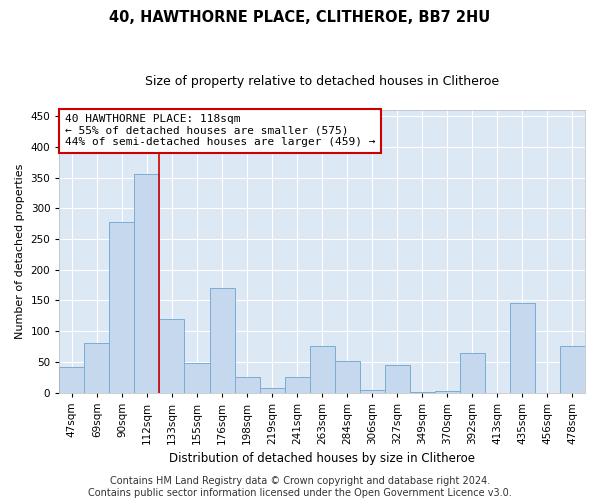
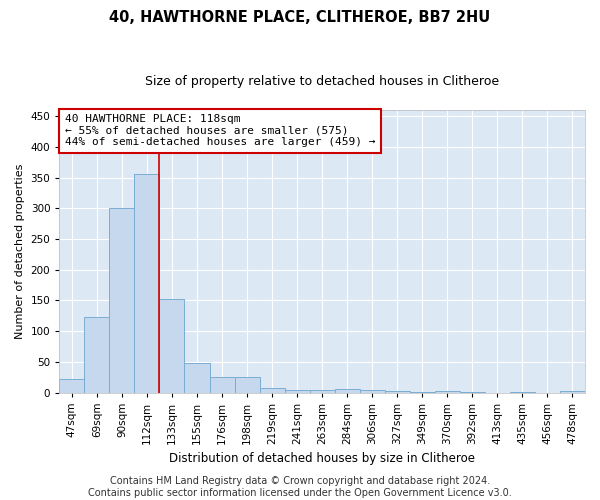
47sqm: 42 -> 22
69sqm: 80 -> 123
90sqm: 278 -> 300
133sqm: 120 -> 152
176sqm: 170 -> 25
241sqm: 26 -> 4
263sqm: 76 -> 4
284sqm: 52 -> 5
327sqm: 44 -> 2
392sqm: 64 -> 1
435sqm: 146 -> 1
478sqm: 76 -> 2
